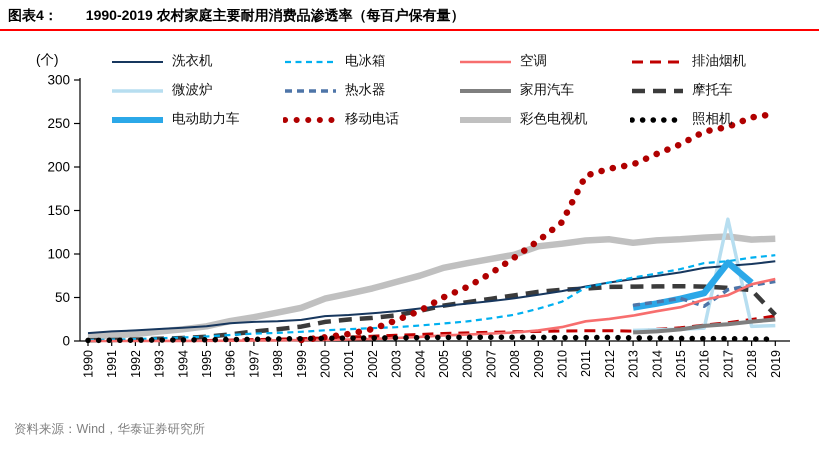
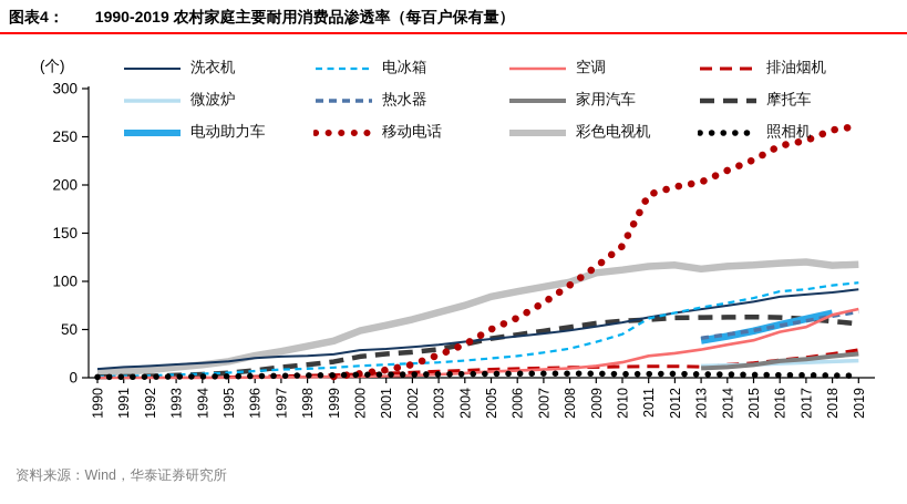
热水器/2016: 40 -> 50
微波炉/2017: 140 -> 20
电动助力车/2017: 90 -> 60
摩托车/2019: 30 -> 60
